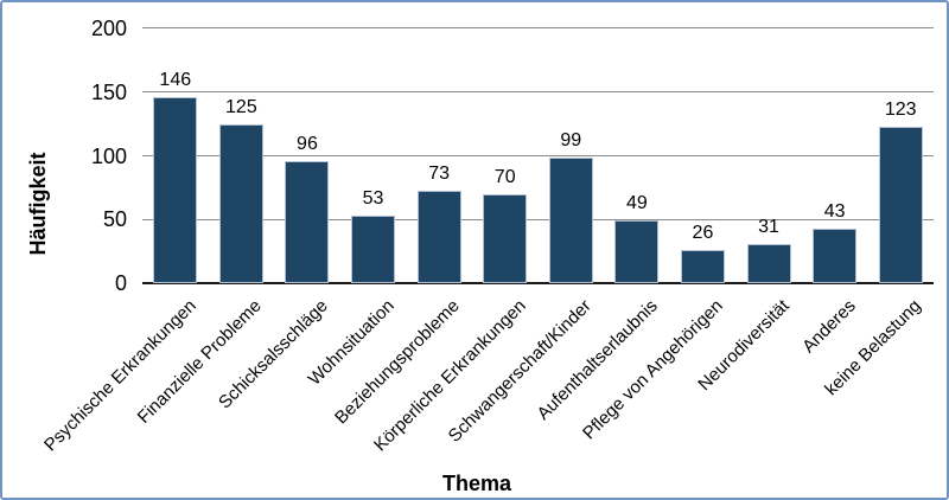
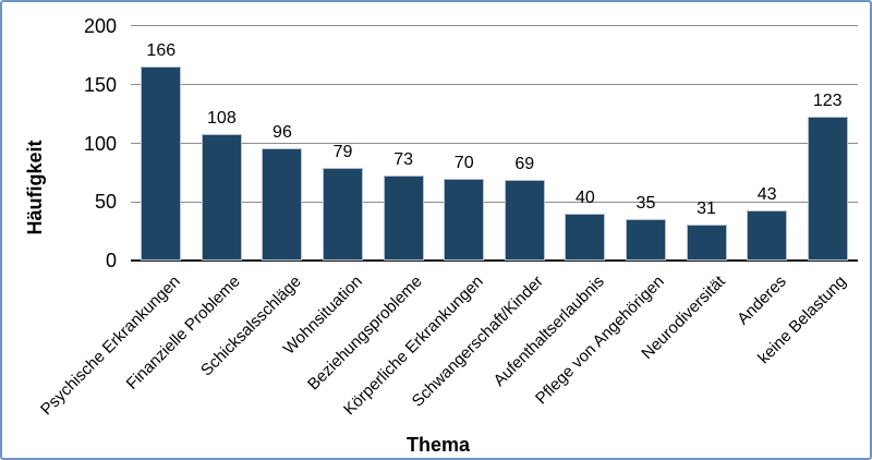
Psychische Erkrankungen: 146 -> 166
Finanzielle Probleme: 125 -> 108
Wohnsituation: 53 -> 79
Schwangerschaft/Kinder: 99 -> 69
Aufenthaltserlaubnis: 49 -> 40
Pflege von Angehörigen: 26 -> 35
